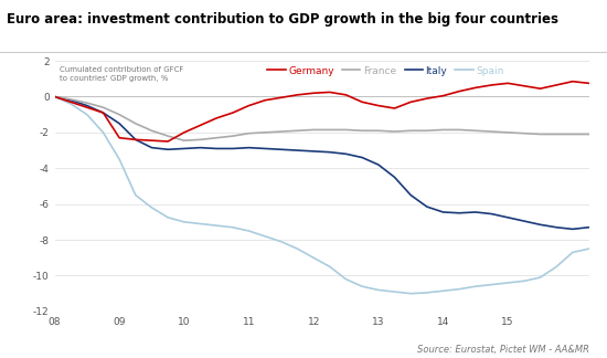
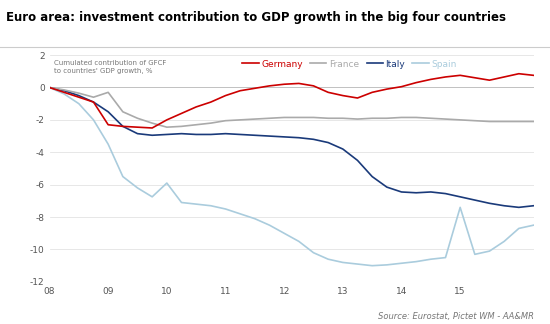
France/09: -1.0 -> -0.3
Spain/10: -7.0 -> -5.9
Spain/15: -10.4 -> -7.4
